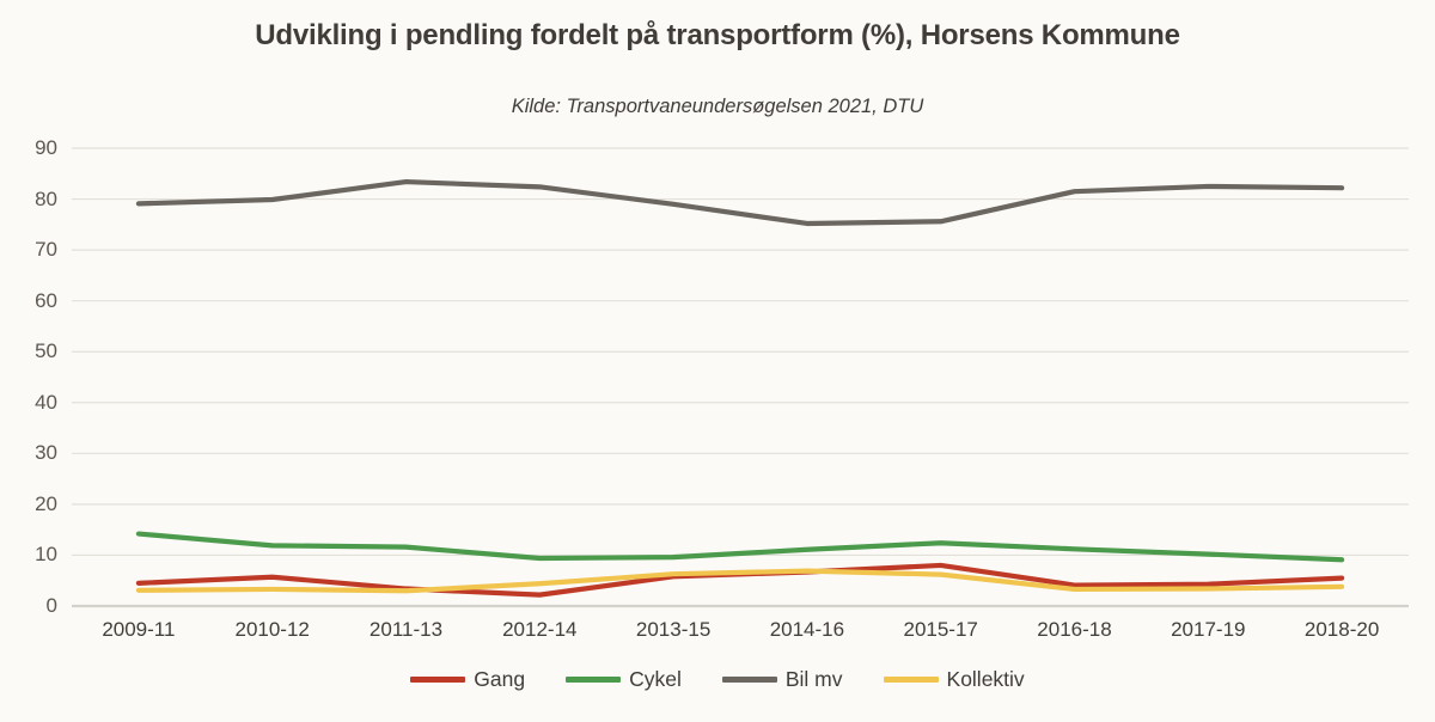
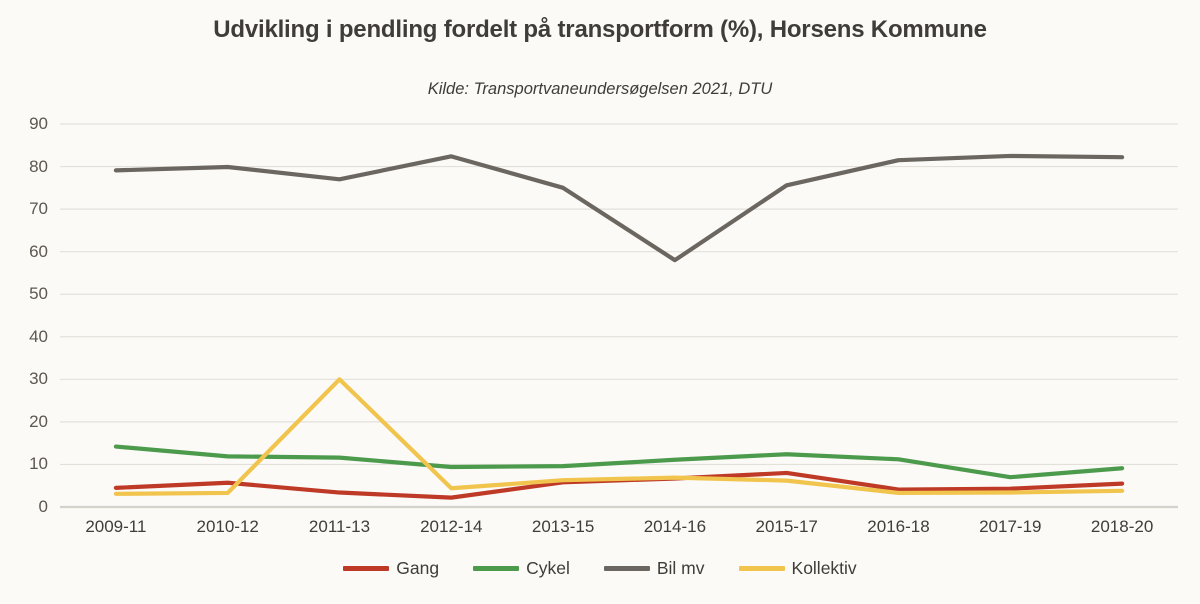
Bil mv/2011-13: 83 -> 77
Kollektiv/2011-13: 3 -> 30
Bil mv/2013-15: 79 -> 75
Bil mv/2014-16: 75 -> 58
Cykel/2017-19: 10 -> 7
